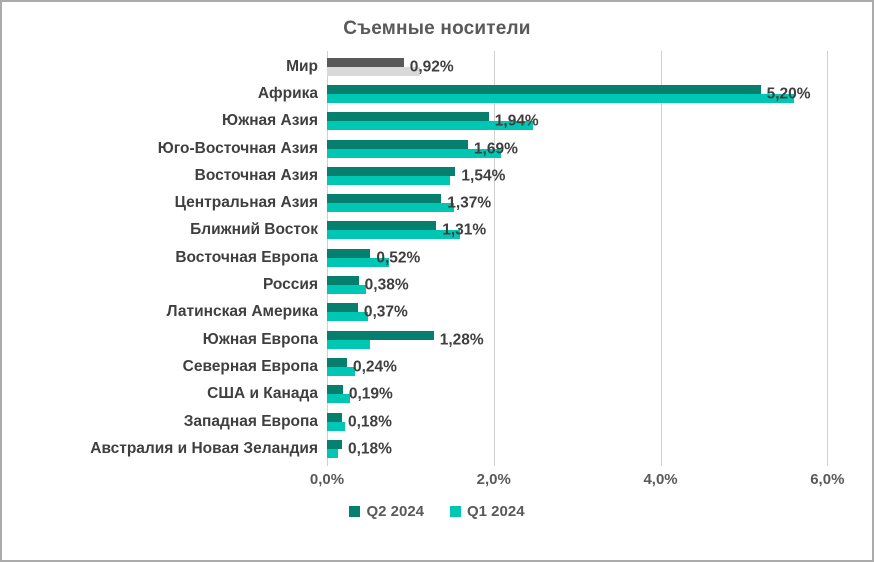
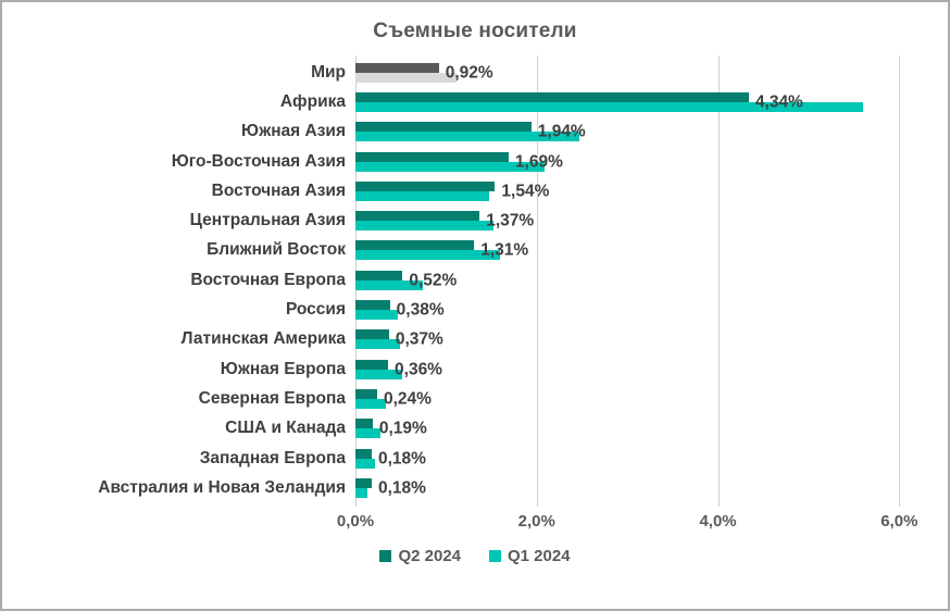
Q2 2024/Африка: 5,20% -> 4,34%
Q2 2024/Южная Европа: 1,28% -> 0,36%
